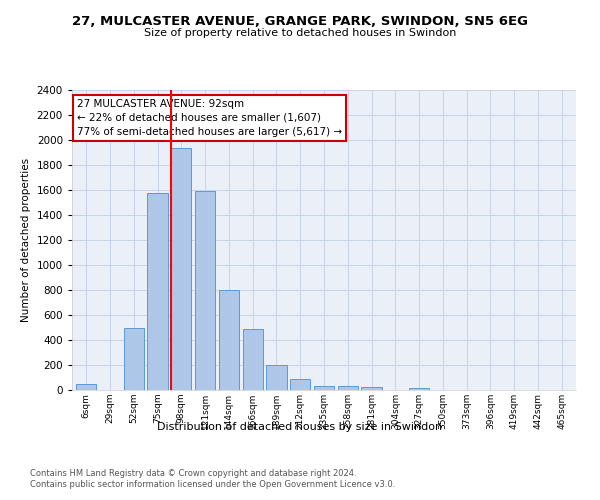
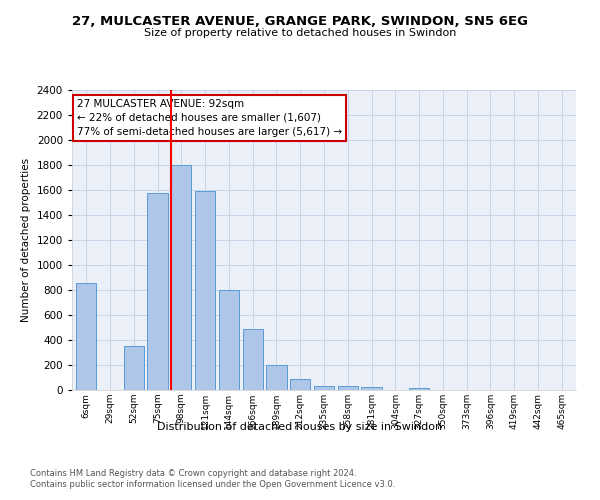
6sqm: 50 -> 860
52sqm: 500 -> 350
98sqm: 1940 -> 1800
